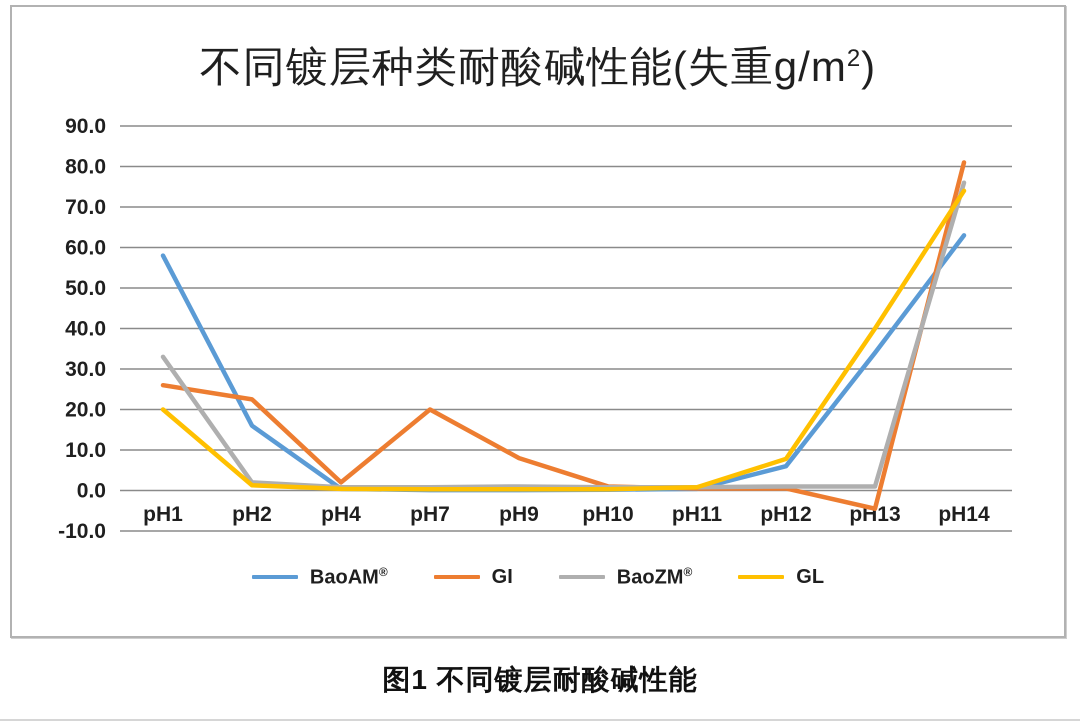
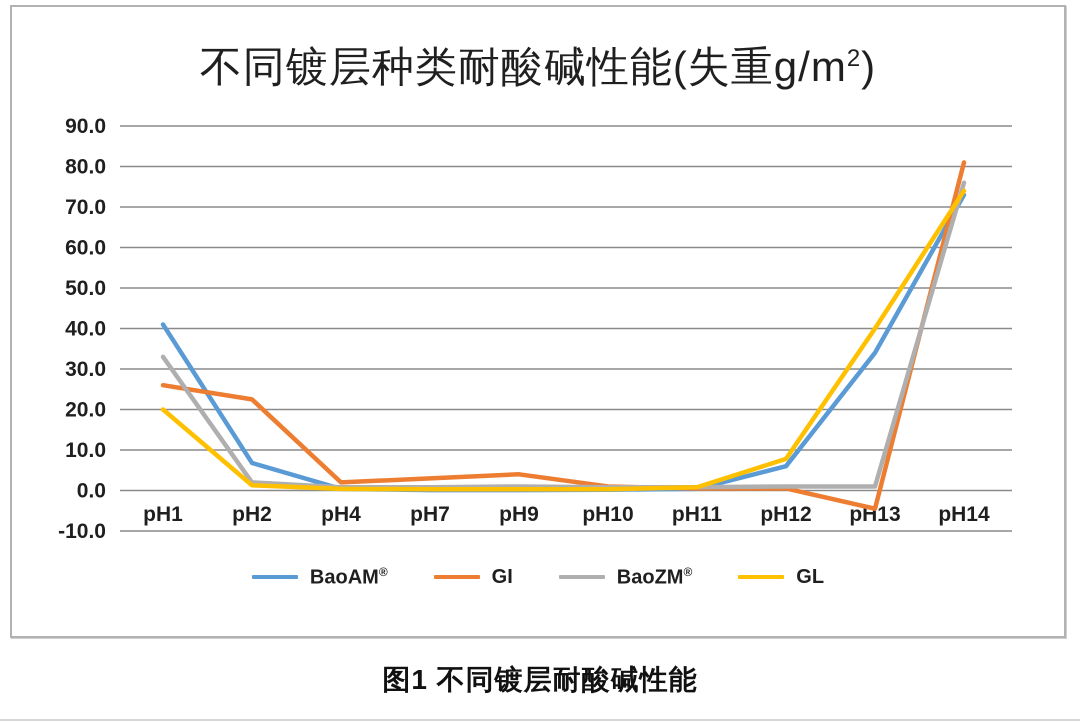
BaoAM/pH1: 58 -> 41
BaoAM/pH2: 16 -> 7
GI/pH7: 20 -> 3
GI/pH9: 8 -> 4
BaoAM/pH14: 63 -> 73
